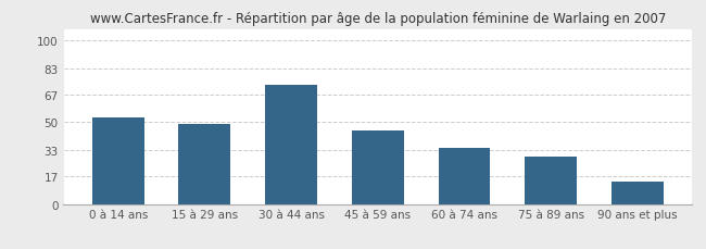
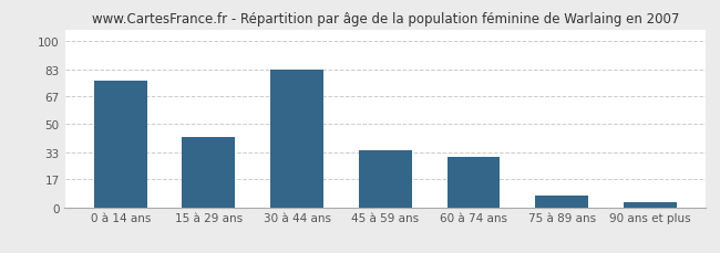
0 à 14 ans: 53 -> 76
15 à 29 ans: 49 -> 42
30 à 44 ans: 73 -> 83
45 à 59 ans: 45 -> 34
60 à 74 ans: 34 -> 30
75 à 89 ans: 29 -> 7
90 ans et plus: 14 -> 3
